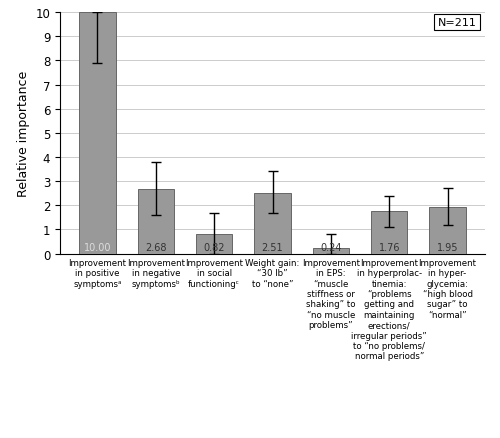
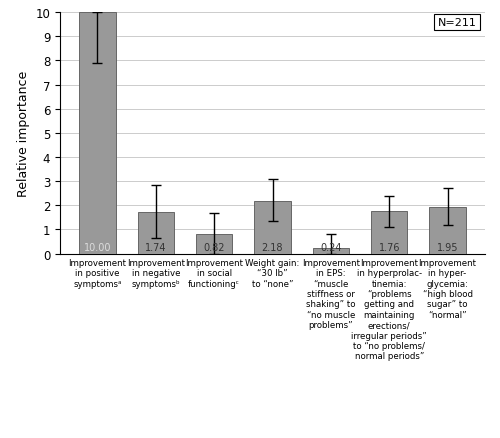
Improvement in negative symptomsᵇ: 2.68 -> 1.74
Weight gain: “30 lb” to “none”: 2.51 -> 2.18
